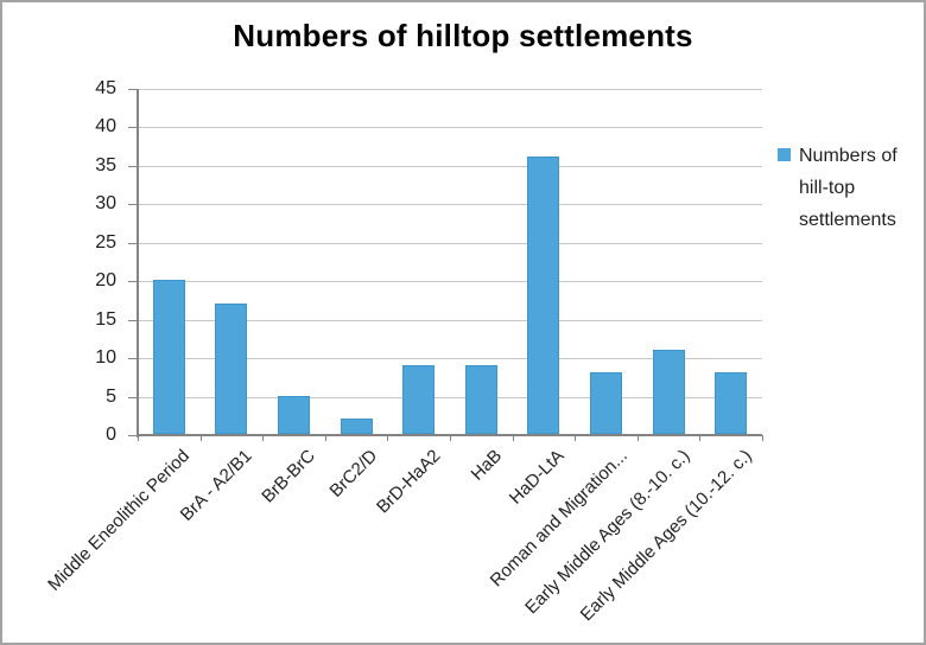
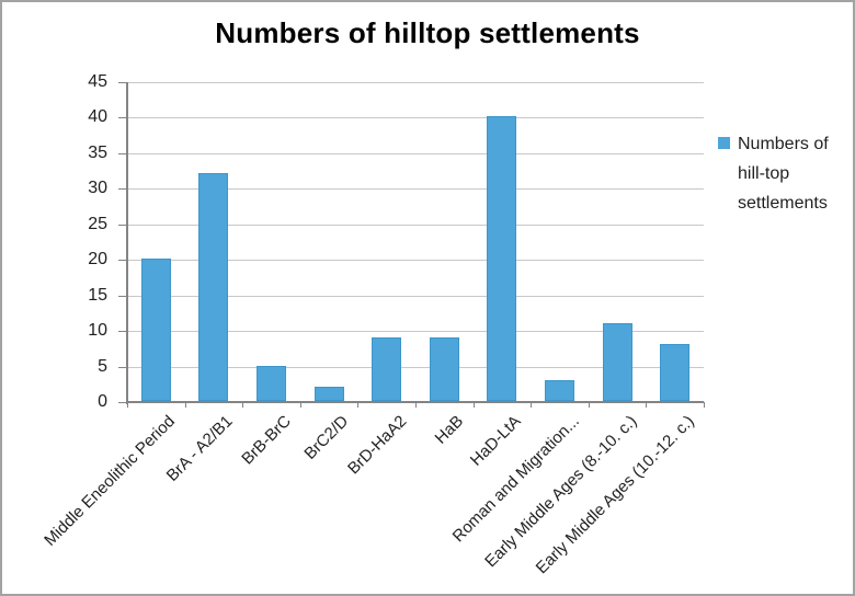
BrA - A2/B1: 17 -> 32
HaD-LtA: 36 -> 40
Roman and Migration...: 8 -> 3
